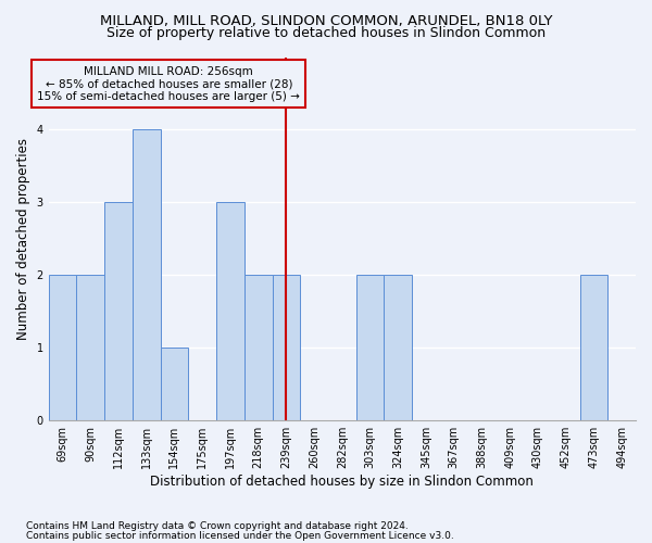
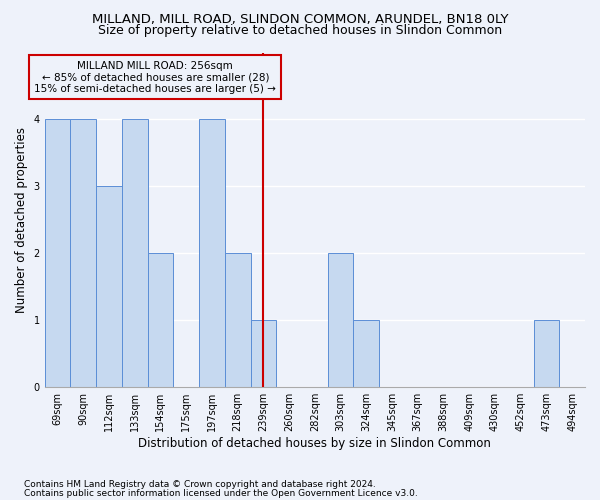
69sqm: 2 -> 4
90sqm: 2 -> 4
154sqm: 1 -> 2
197sqm: 3 -> 4
239sqm: 2 -> 1
324sqm: 2 -> 1
473sqm: 2 -> 1
